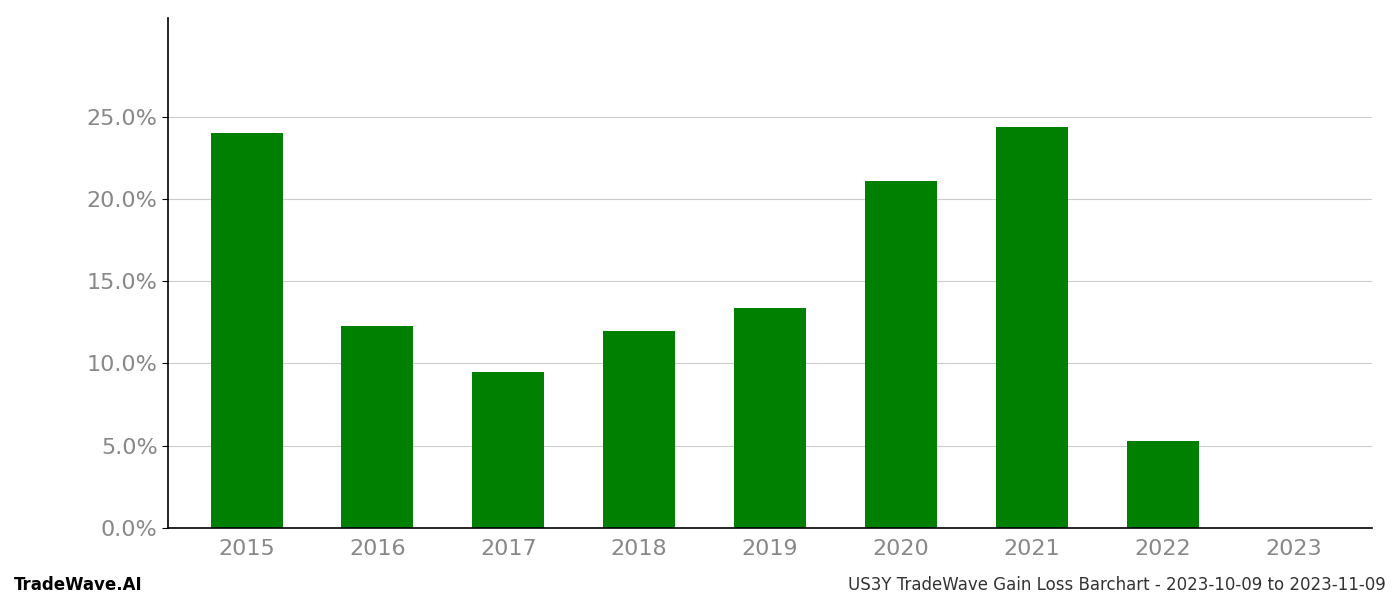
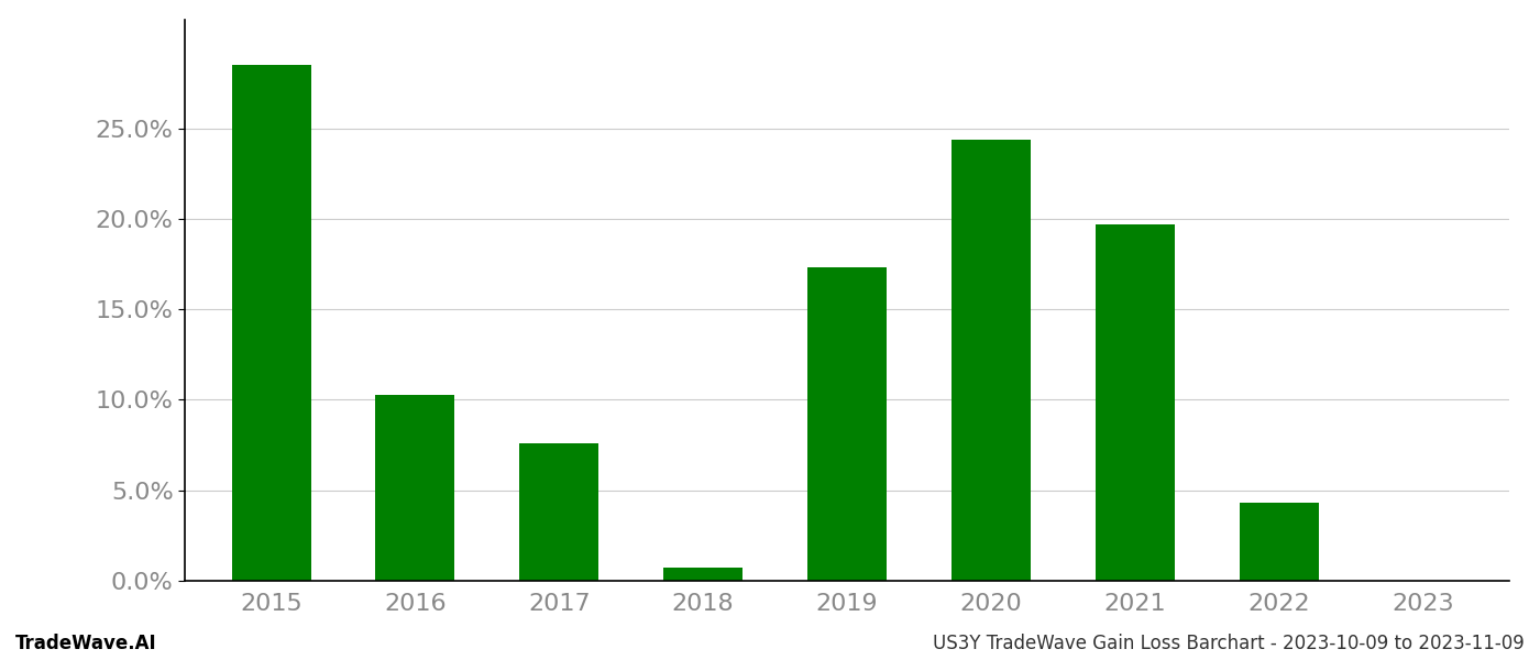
2015: 24.0% -> 28.5%
2016: 12.3% -> 10.3%
2017: 9.5% -> 7.6%
2018: 12.0% -> 0.7%
2019: 13.4% -> 17.3%
2020: 21.1% -> 24.4%
2021: 24.4% -> 19.7%
2022: 5.3% -> 4.3%
